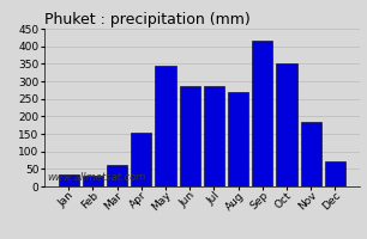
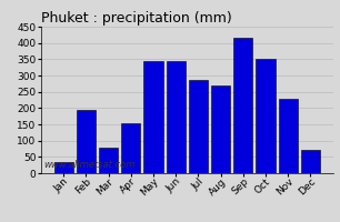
Feb: 30 -> 195
Mar: 60 -> 80
Jun: 285 -> 345
Nov: 185 -> 230
